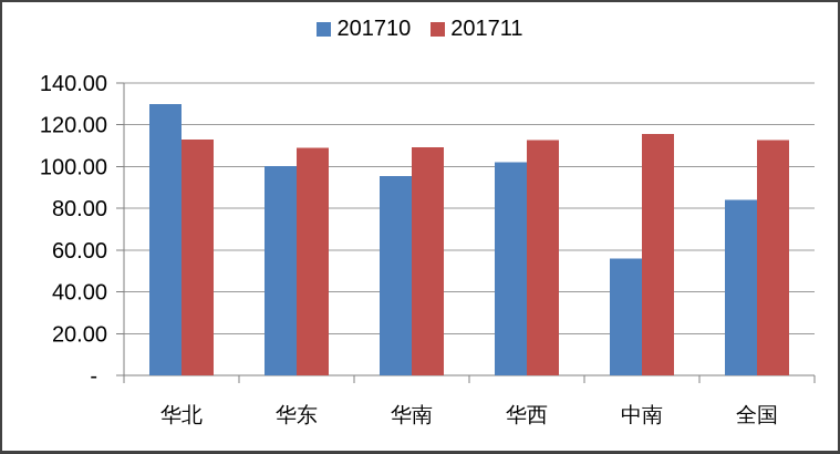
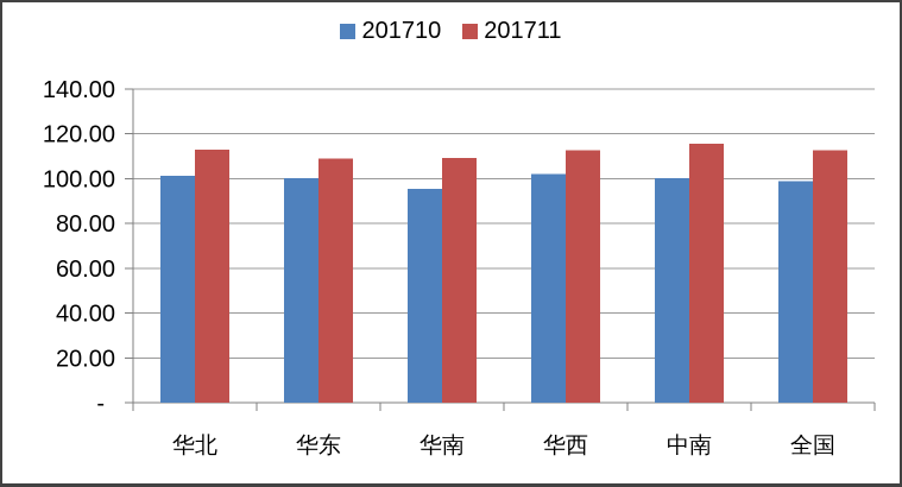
201710/华北: 130 -> 101
201710/中南: 56 -> 100
201710/全国: 84 -> 99
